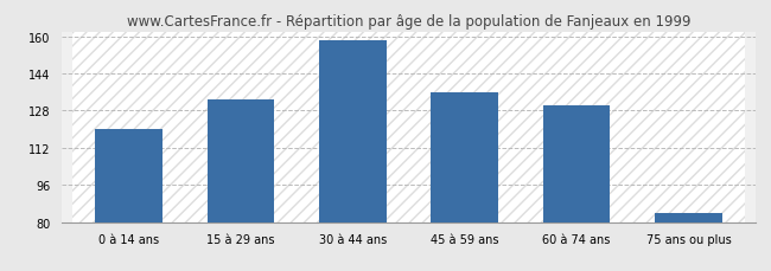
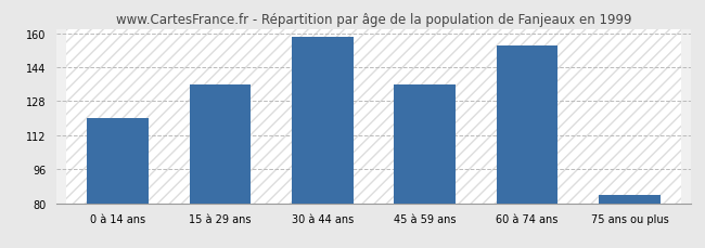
15 à 29 ans: 133 -> 136
60 à 74 ans: 130 -> 154
